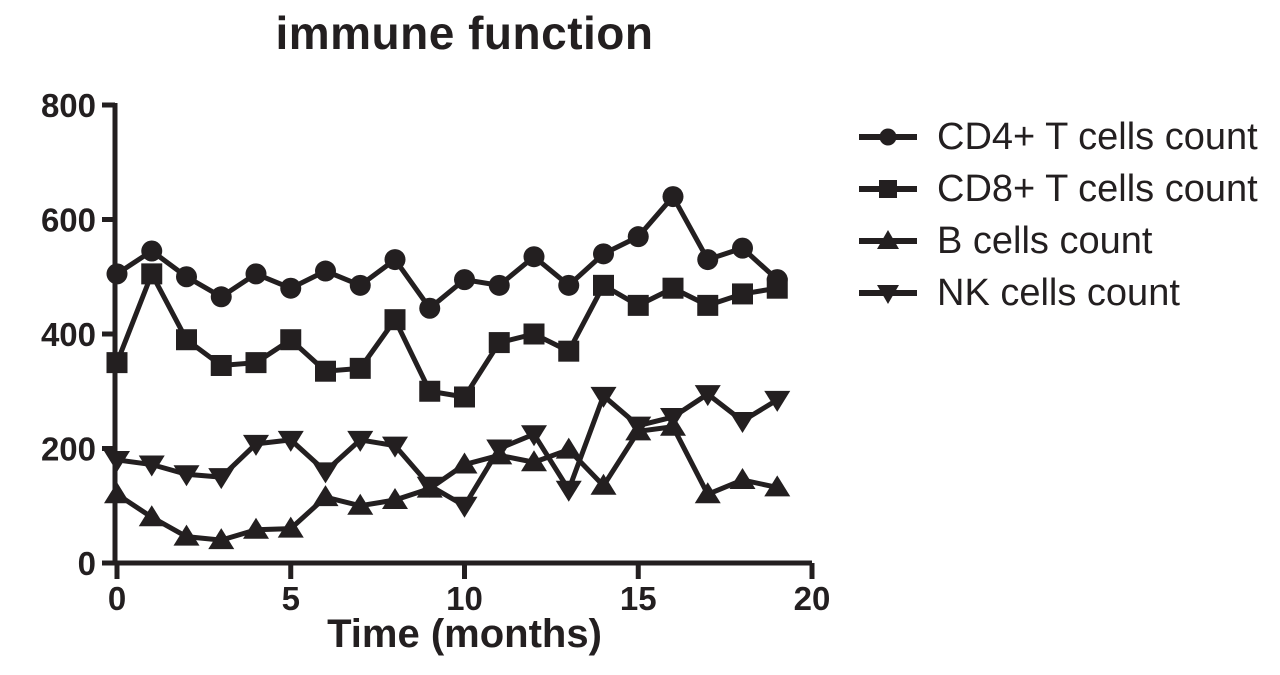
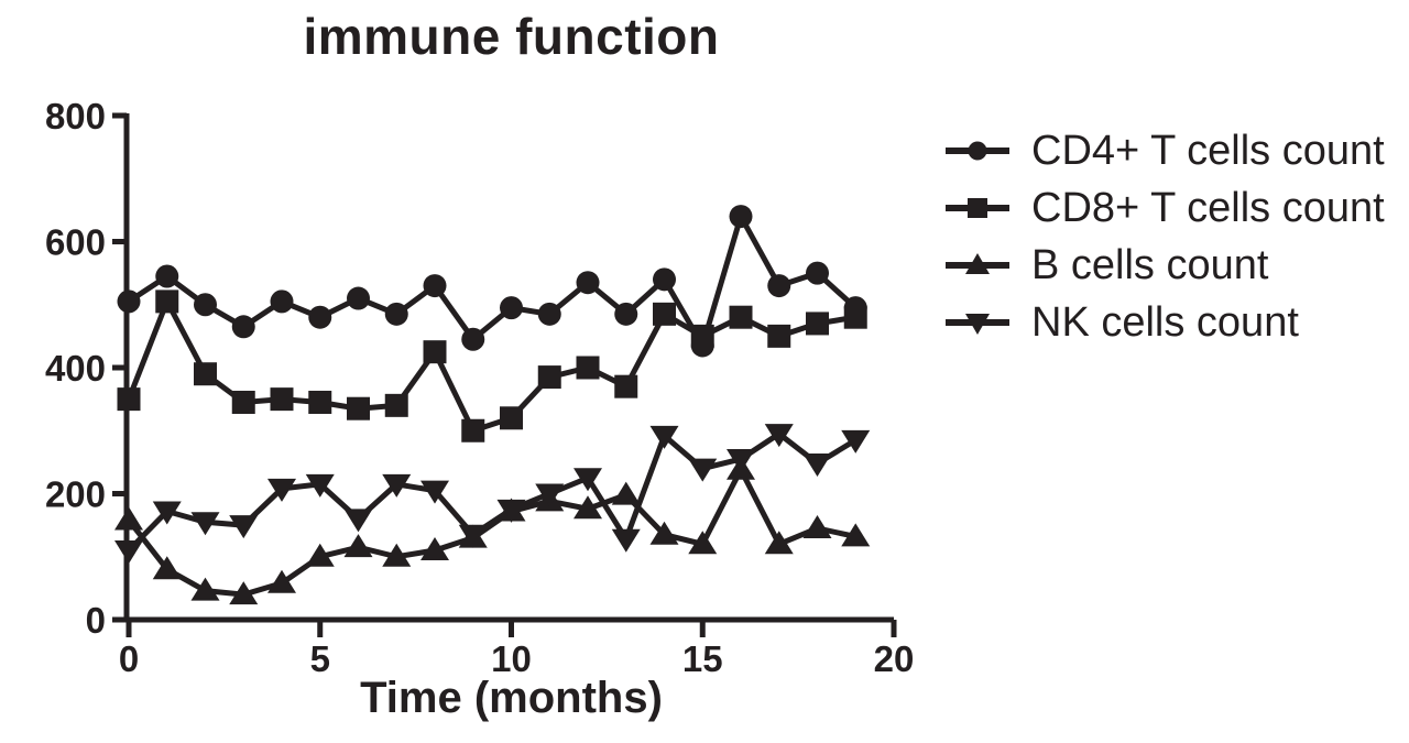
B cells count/0: 120 -> 160
NK cells count/0: 180 -> 110
CD8+ T cells count/5: 390 -> 340
B cells count/5: 60 -> 100
CD8+ T cells count/10: 290 -> 320
NK cells count/10: 100 -> 180
CD4+ T cells count/15: 570 -> 440
B cells count/15: 230 -> 120
